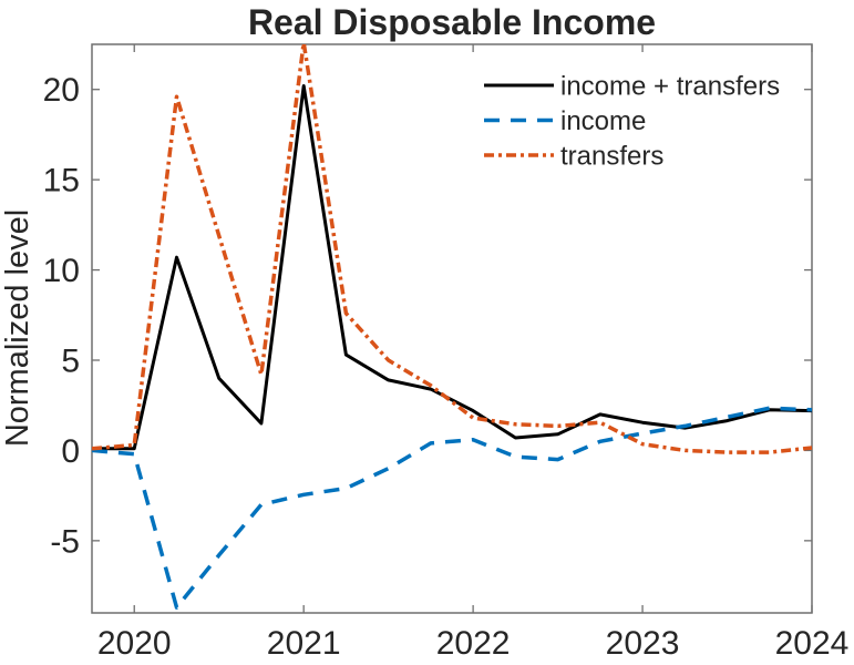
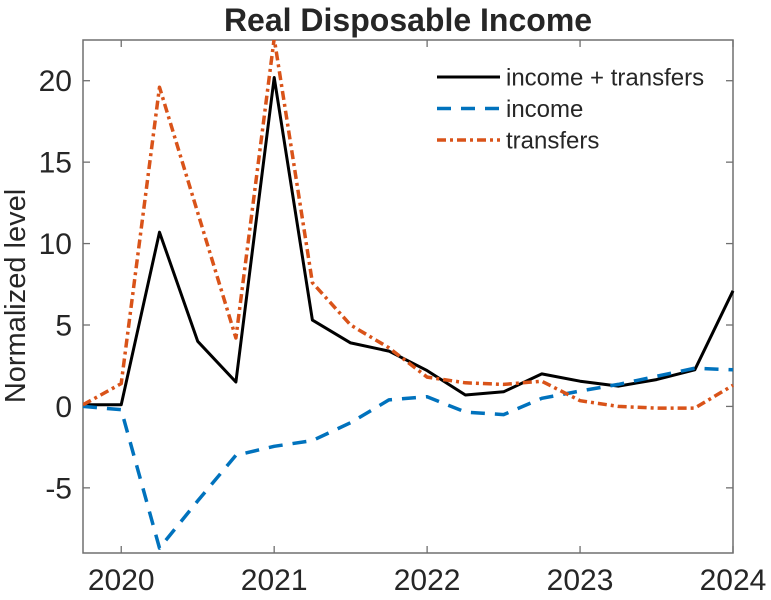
transfers/2020: 0.3 -> 1.4
income + transfers/2024: 2.2 -> 7.1
transfers/2024: 0.1 -> 1.3
